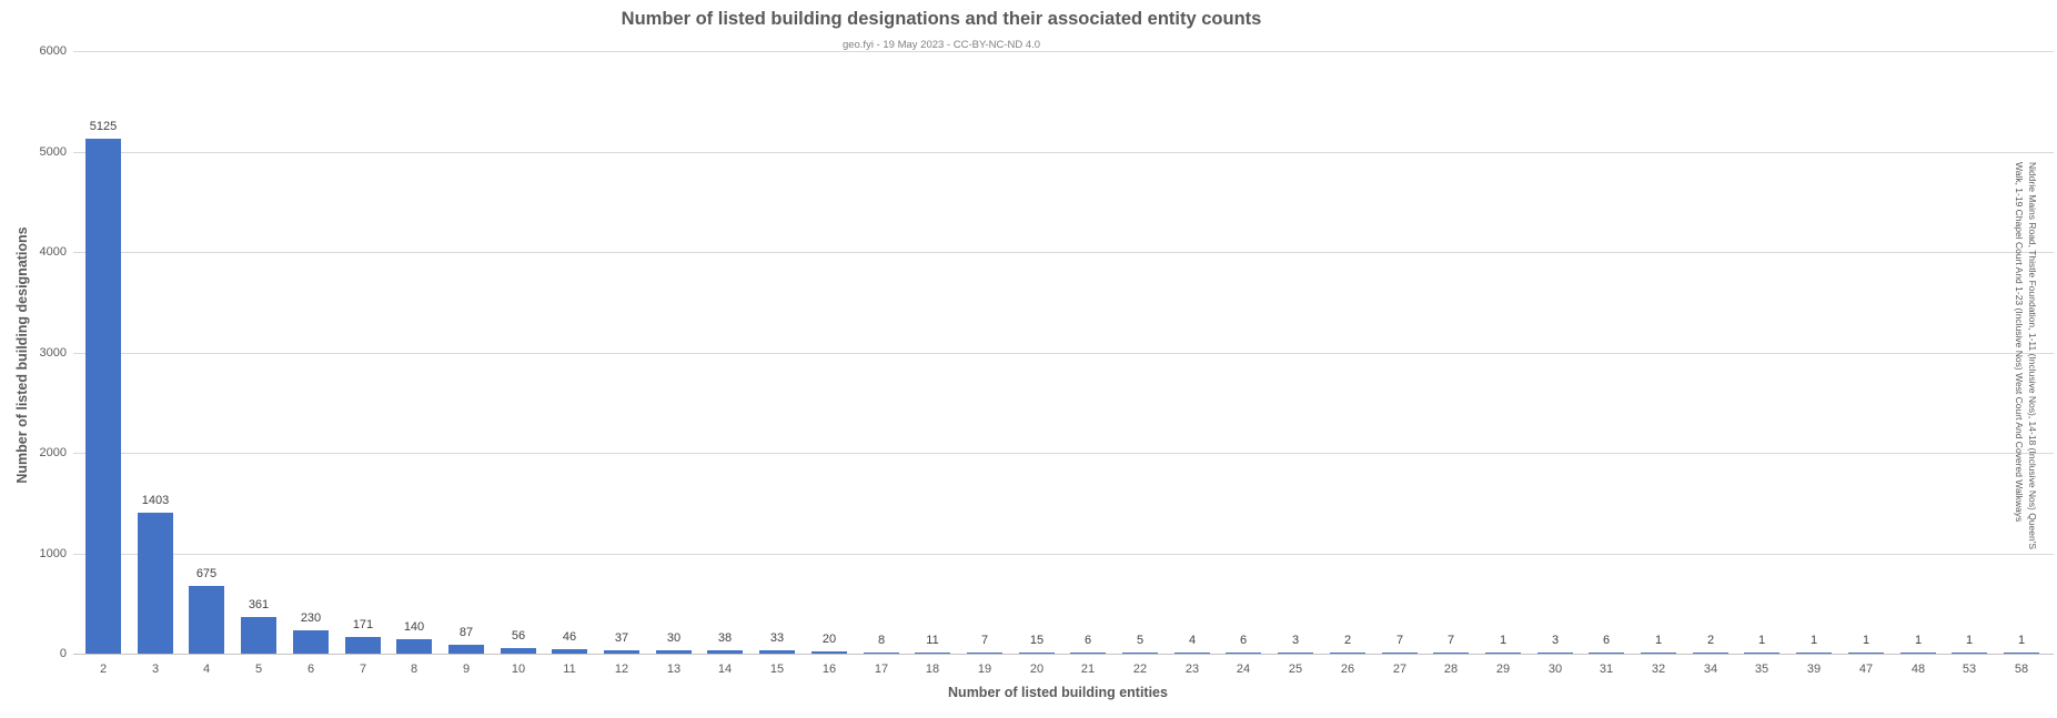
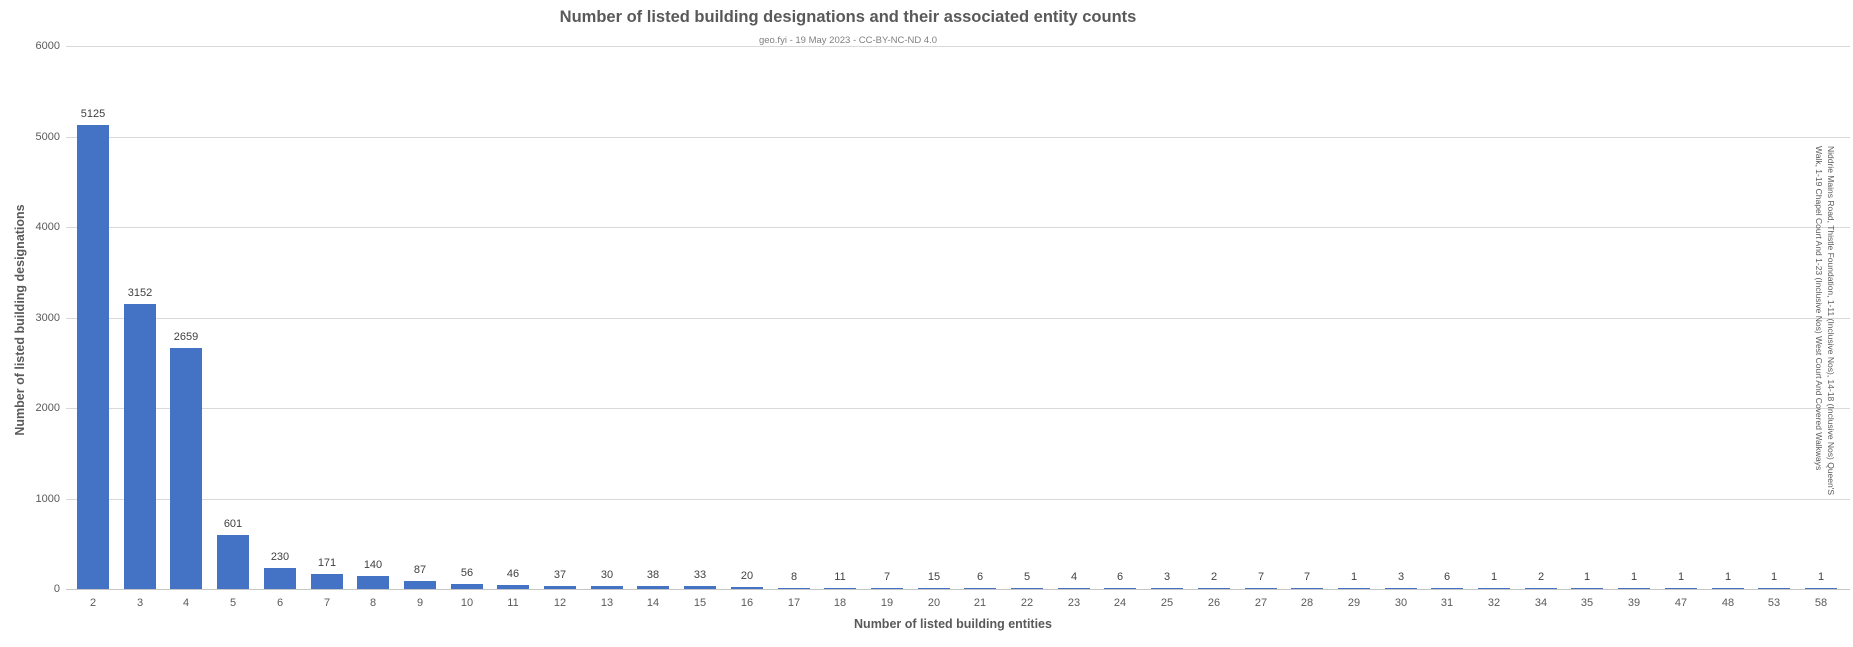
3: 1403 -> 3152
4: 675 -> 2659
5: 361 -> 601
